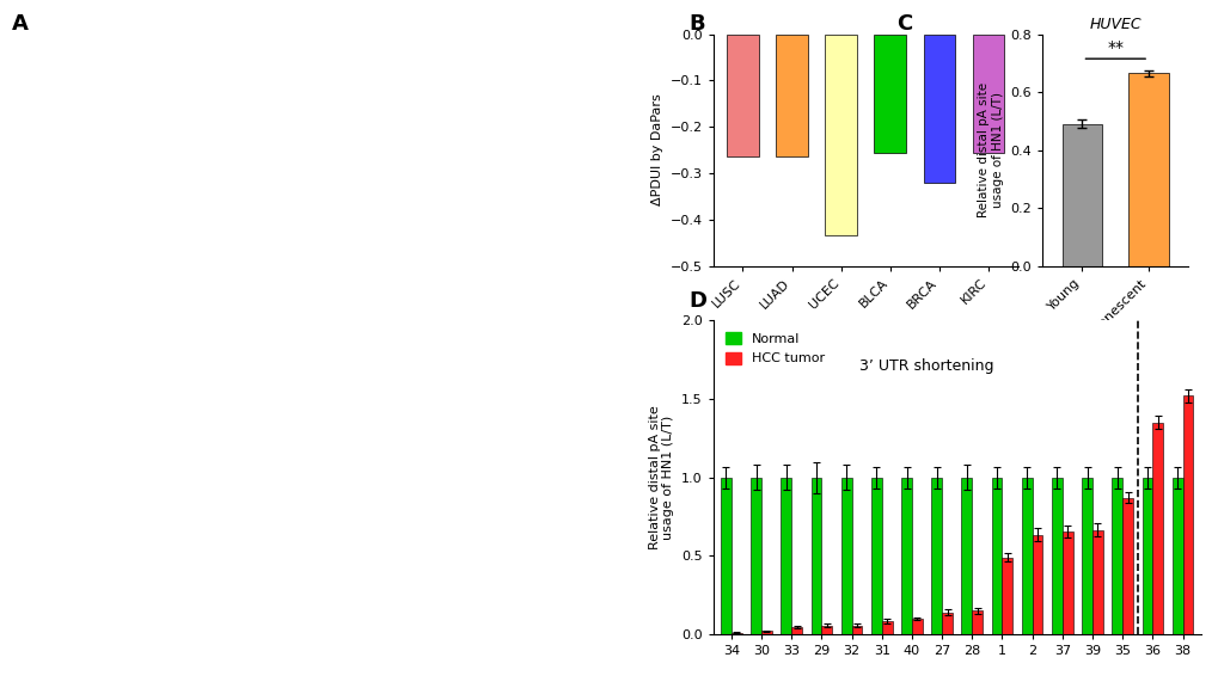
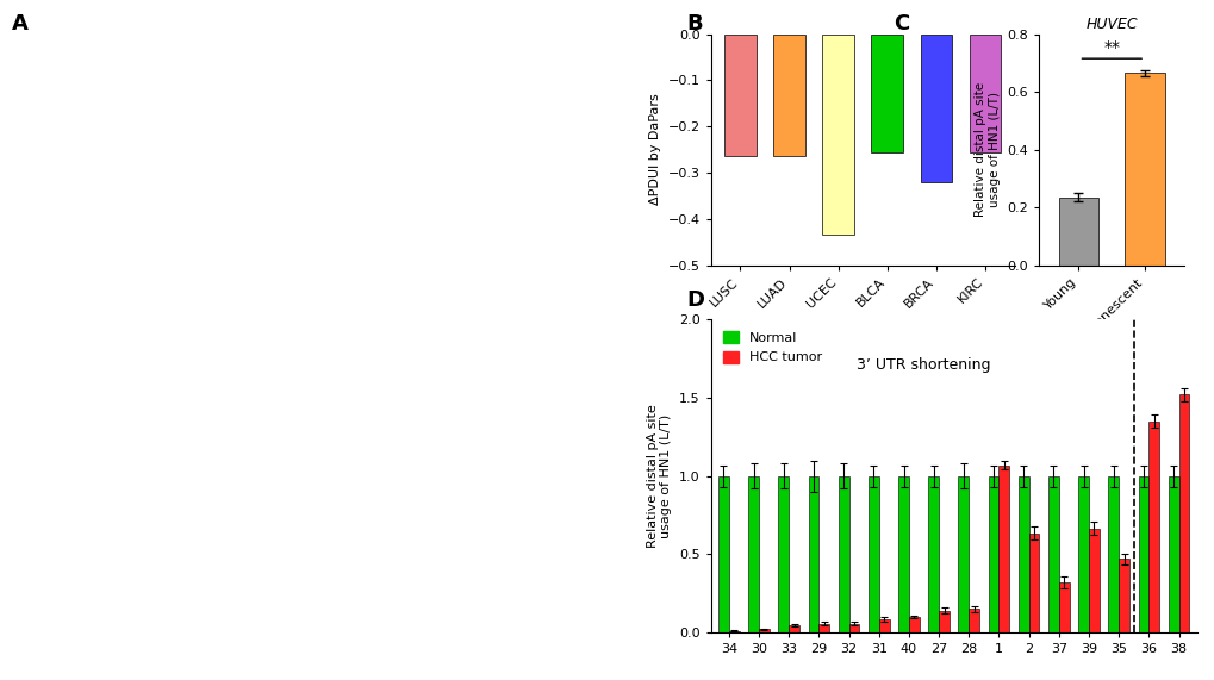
HUVEC/Young: 0.490 -> 0.235
HCC tumor/1: 0.49 -> 1.07
HCC tumor/37: 0.66 -> 0.32
HCC tumor/35: 0.87 -> 0.47
